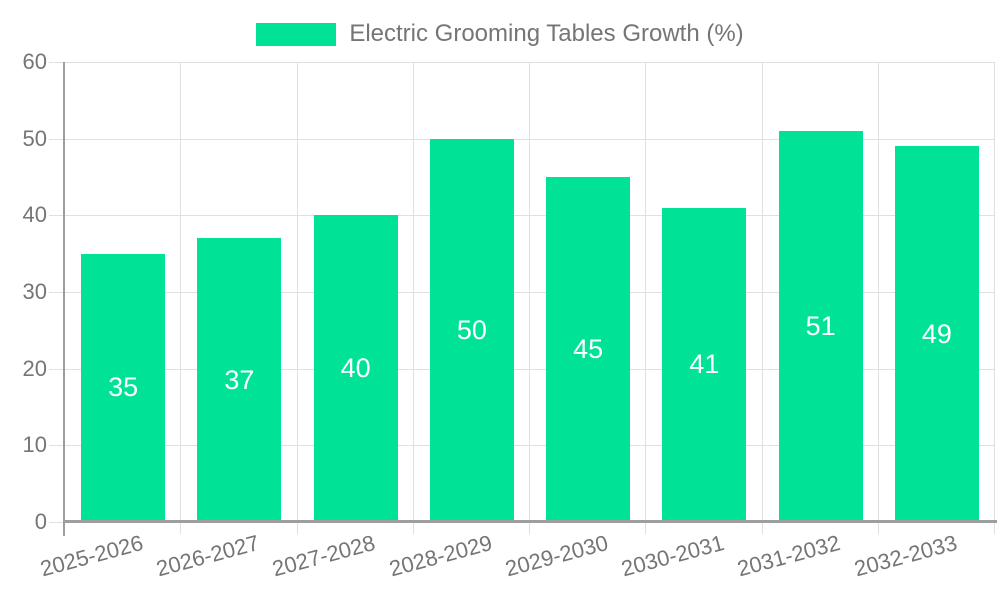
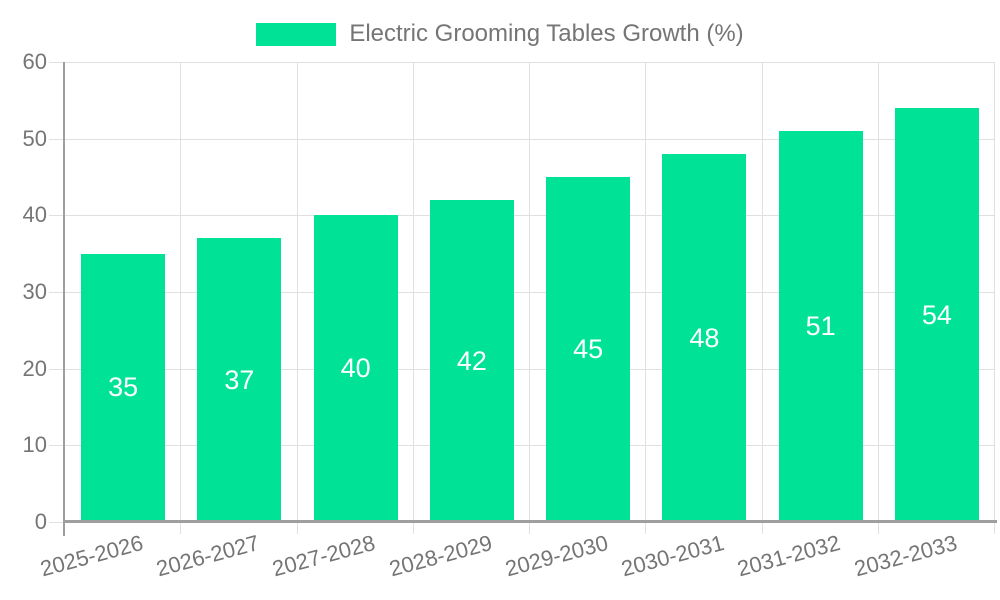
2028-2029: 50 -> 42
2030-2031: 41 -> 48
2032-2033: 49 -> 54
